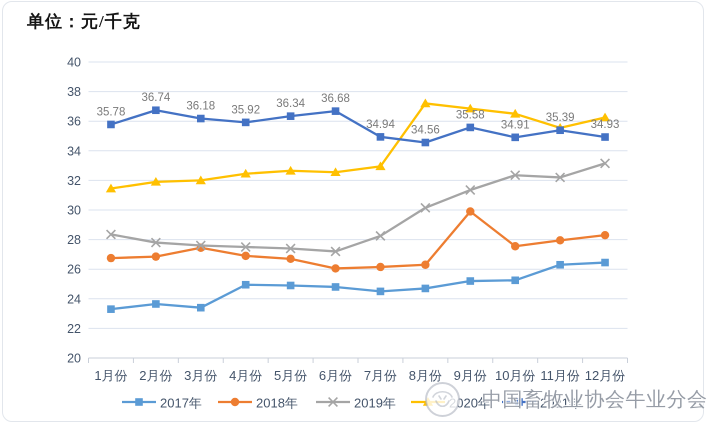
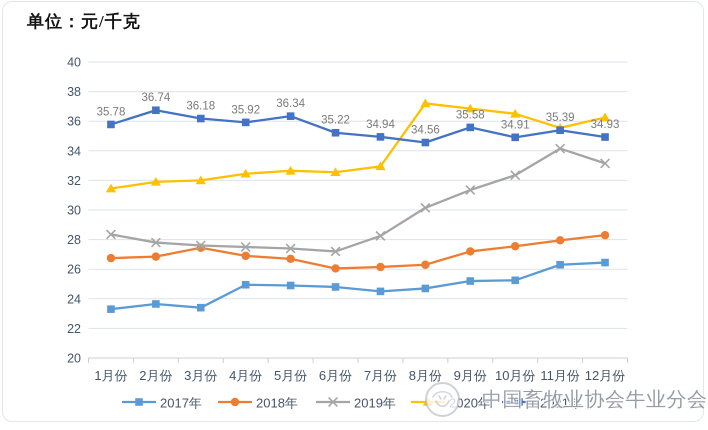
2021年/6月份: 36.68 -> 35.22
2018年/9月份: 29.9 -> 27.2
2019年/11月份: 32.2 -> 34.1
